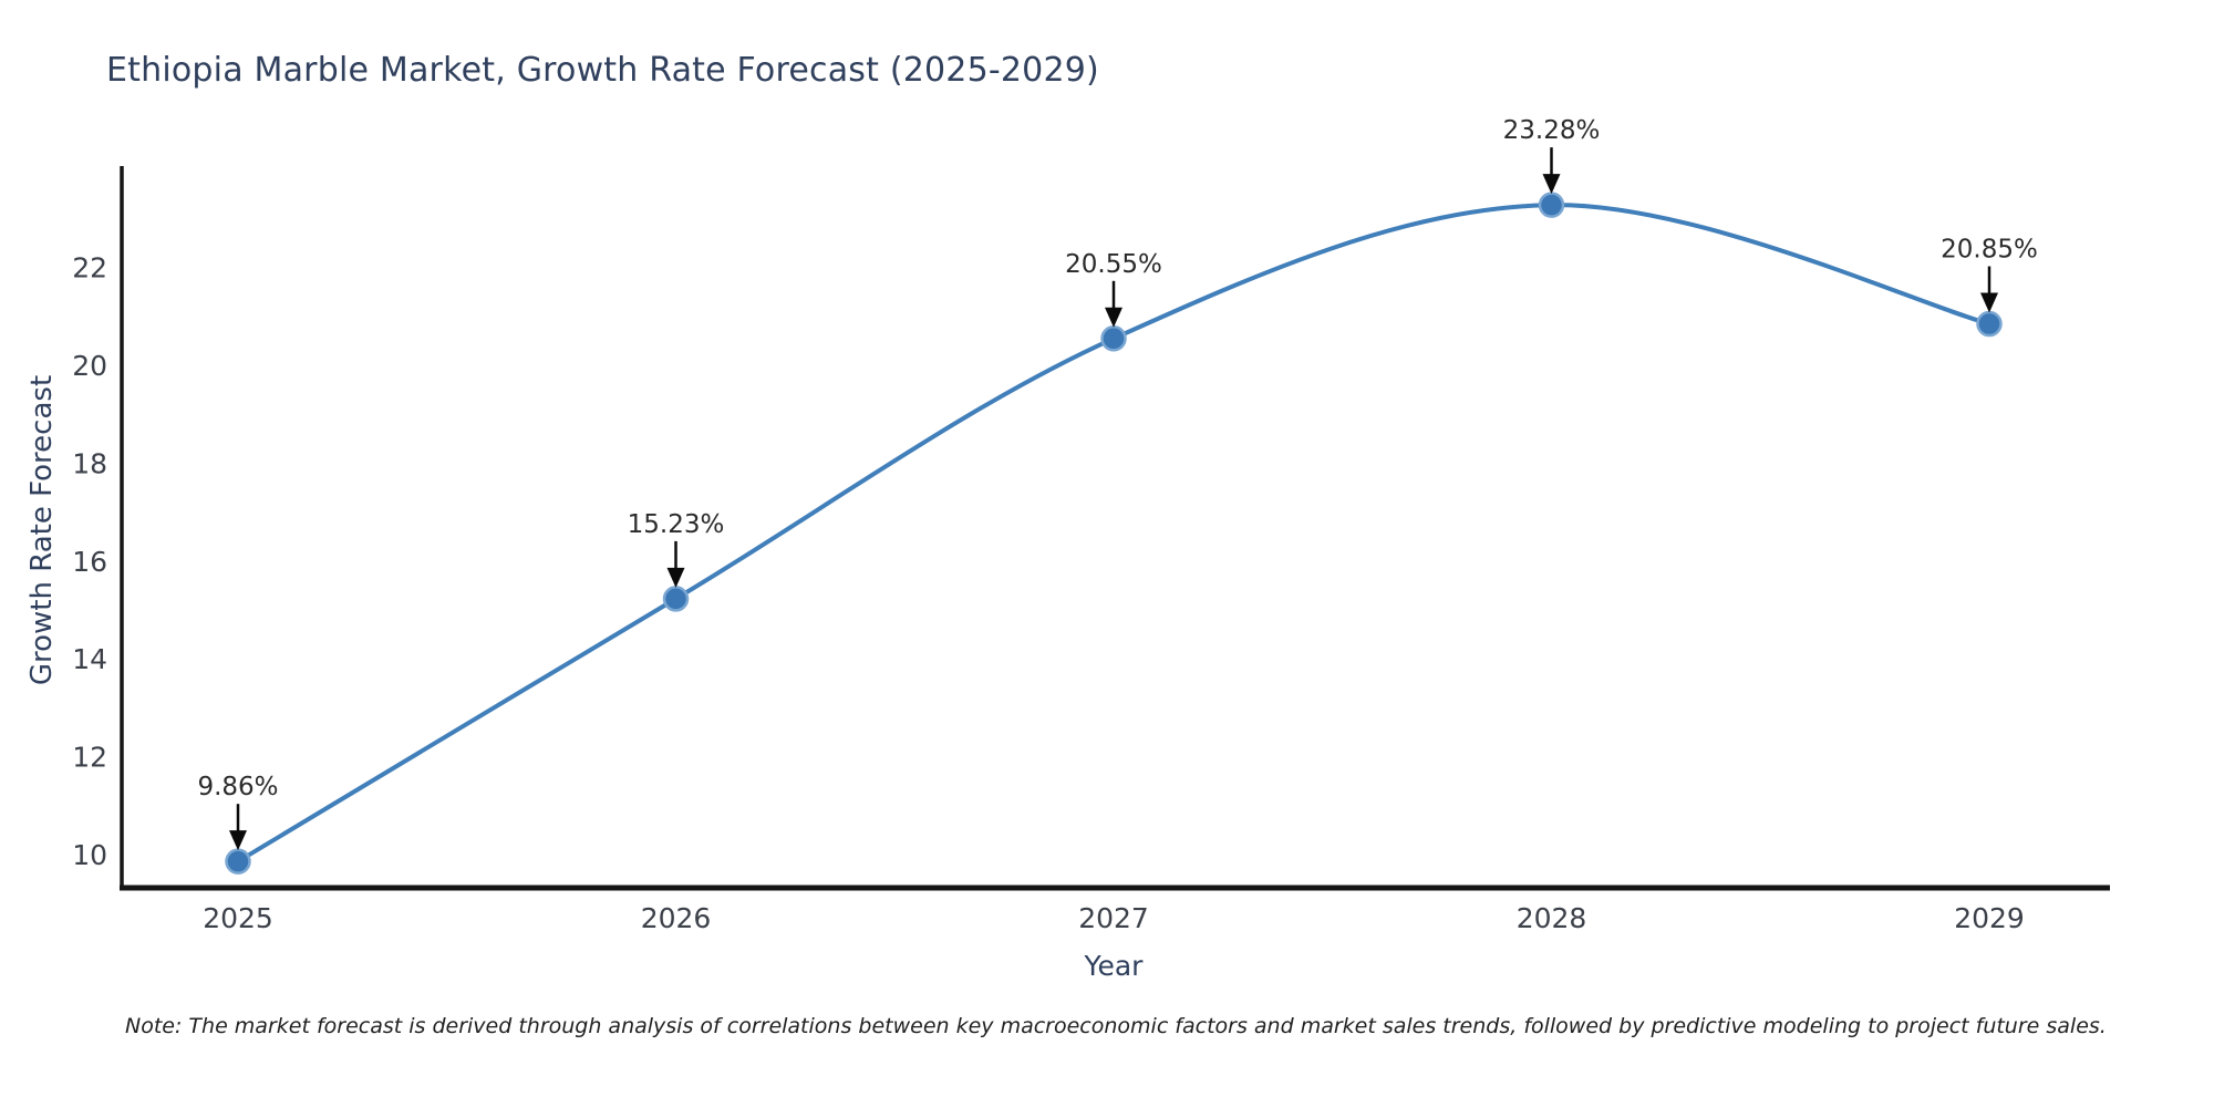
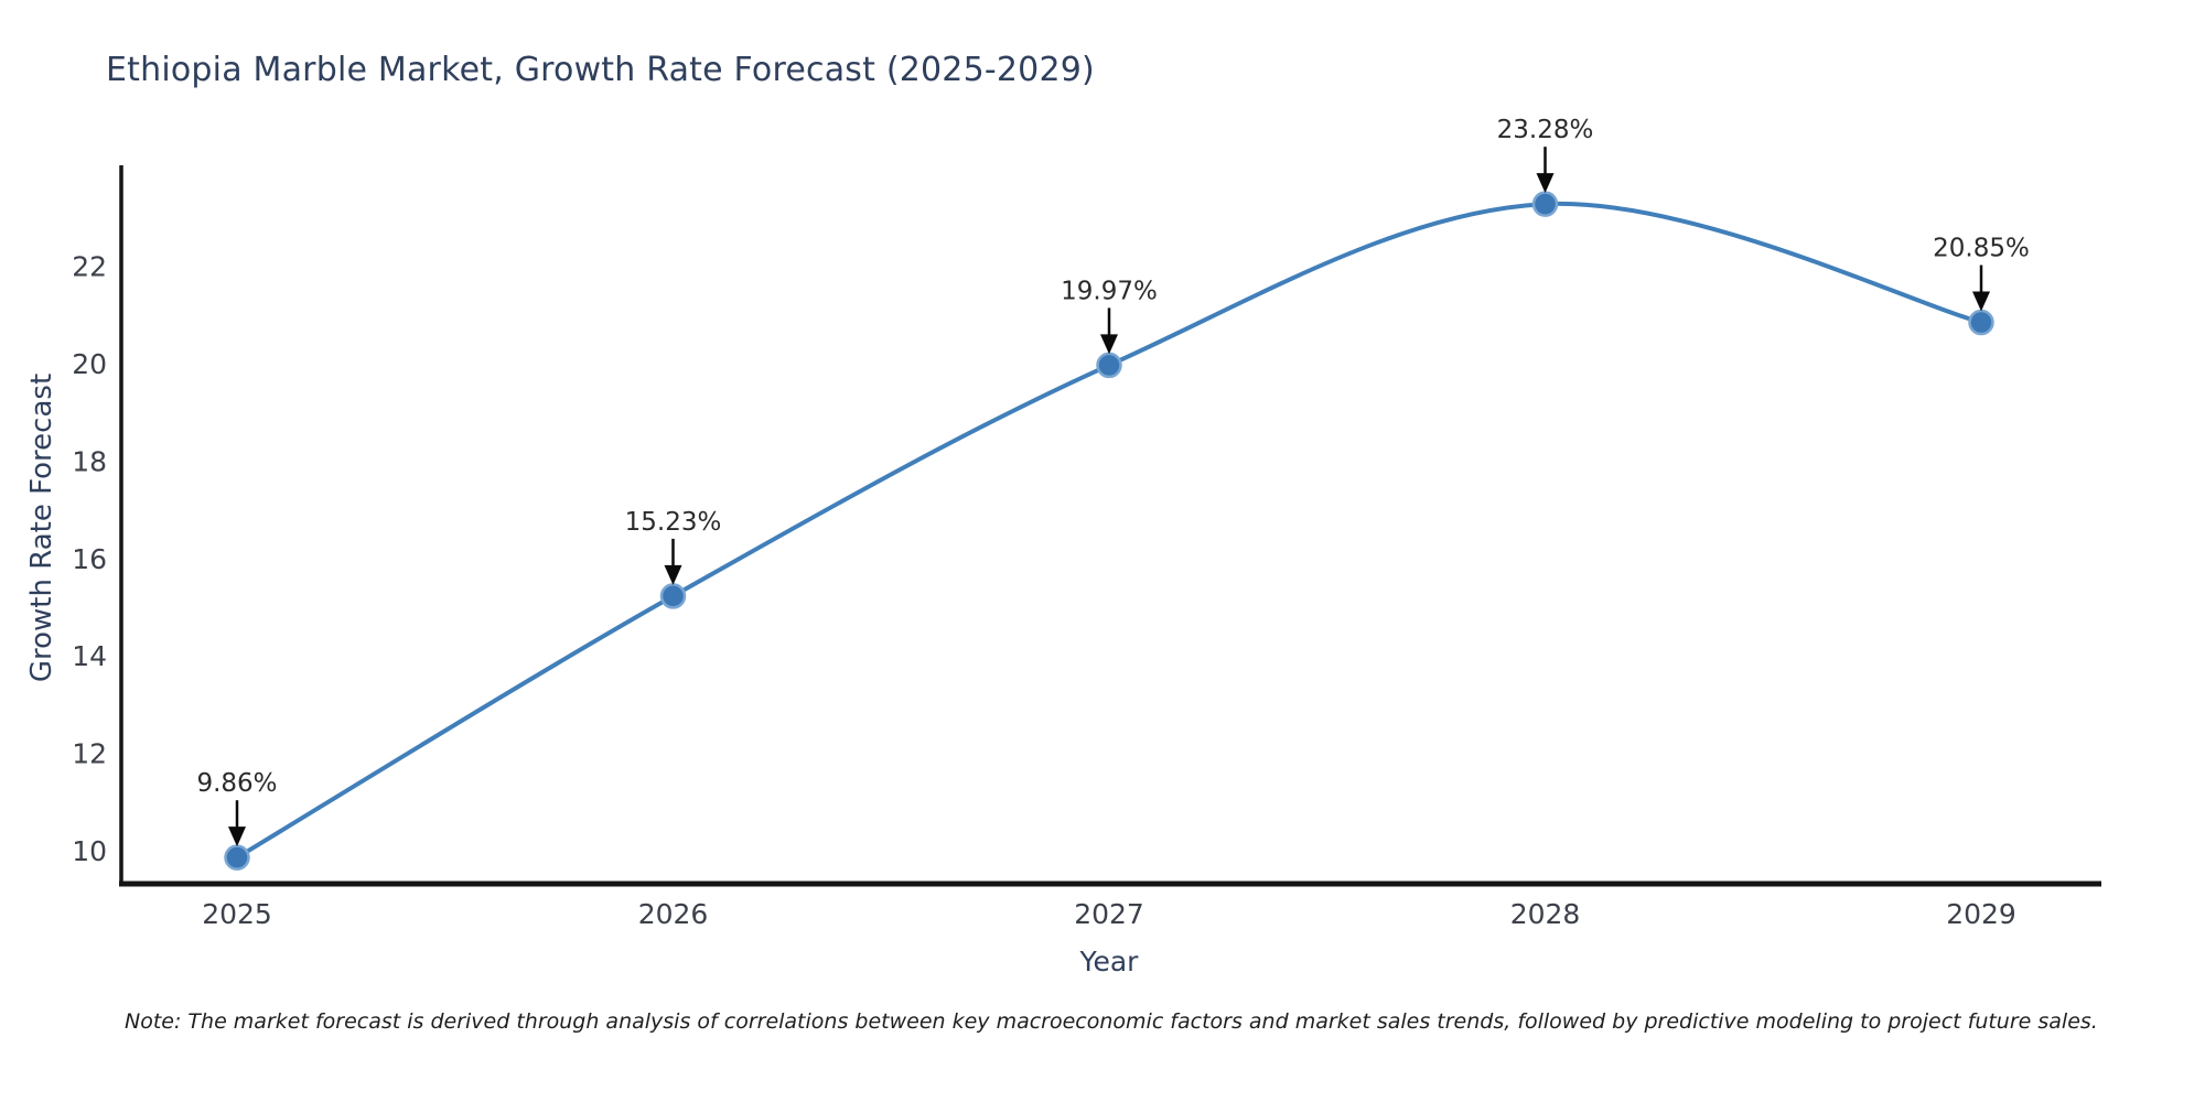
2027: 20.55% -> 19.97%
